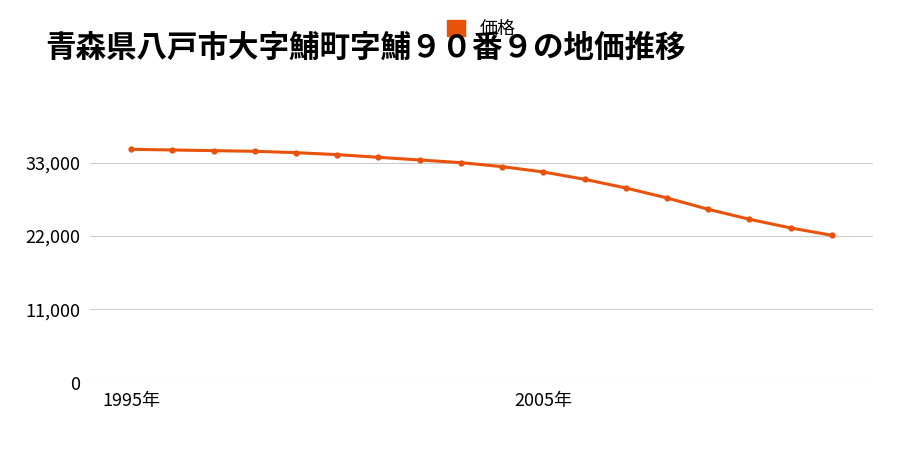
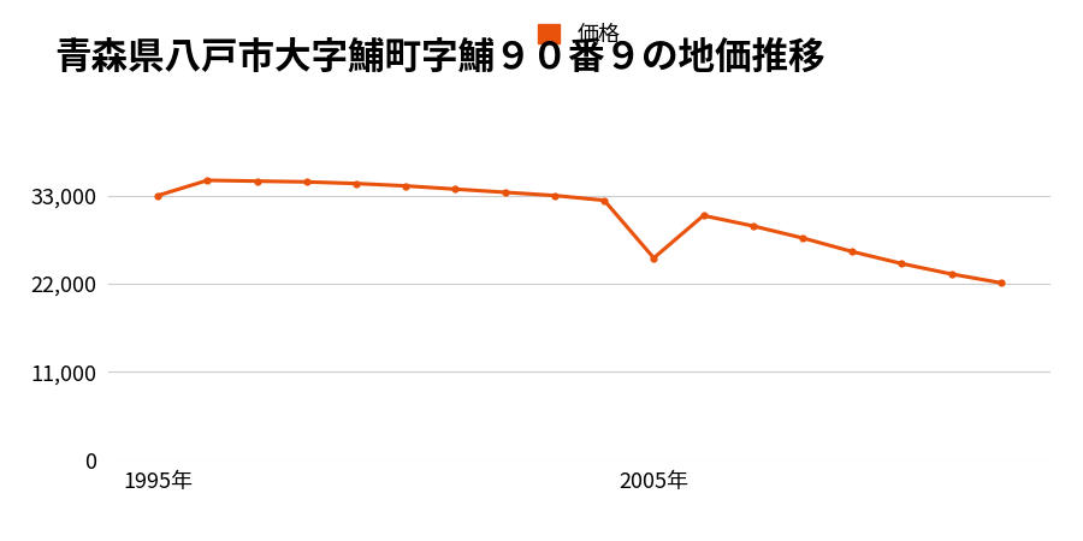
1995年: 35,000 -> 33,000
2005年: 31,600 -> 25,200
